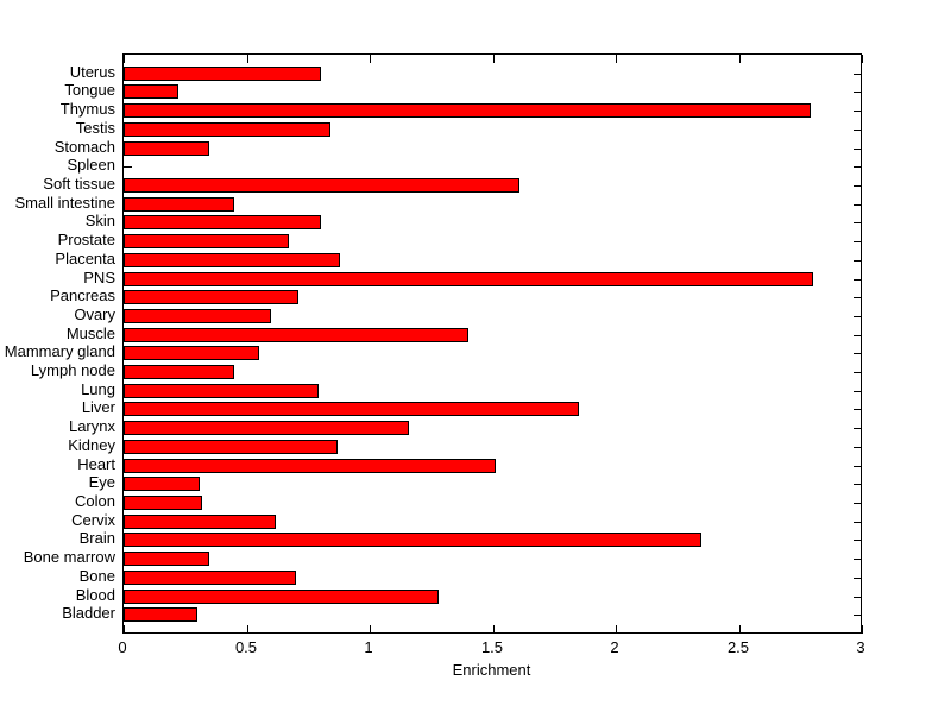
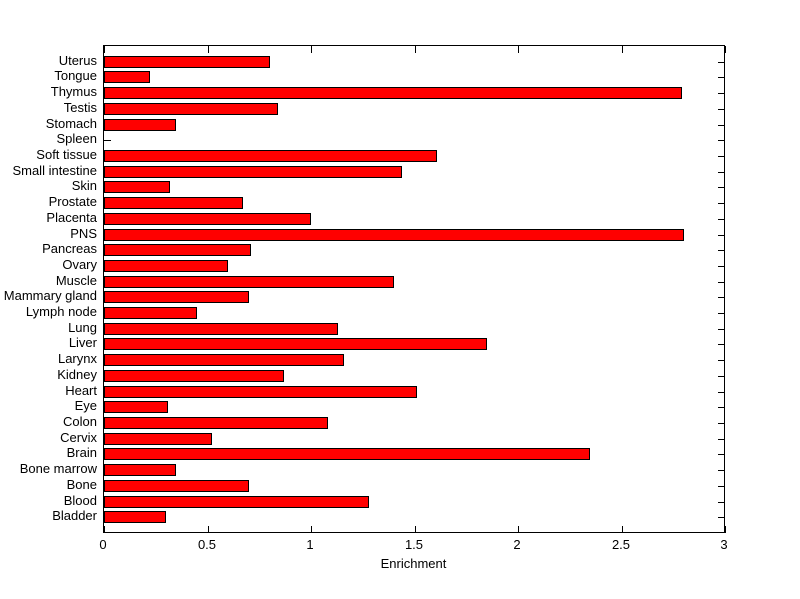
Small intestine: 0.45 -> 1.44
Skin: 0.80 -> 0.32
Placenta: 0.88 -> 1.00
Mammary gland: 0.55 -> 0.70
Lung: 0.79 -> 1.13
Colon: 0.32 -> 1.08
Cervix: 0.62 -> 0.52
